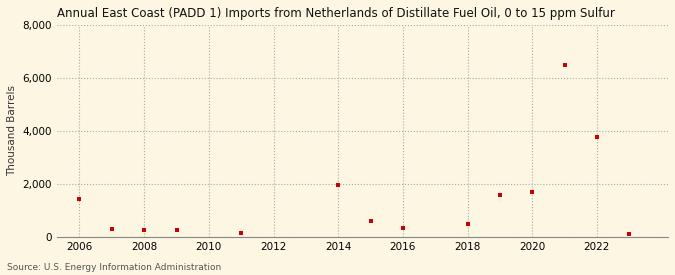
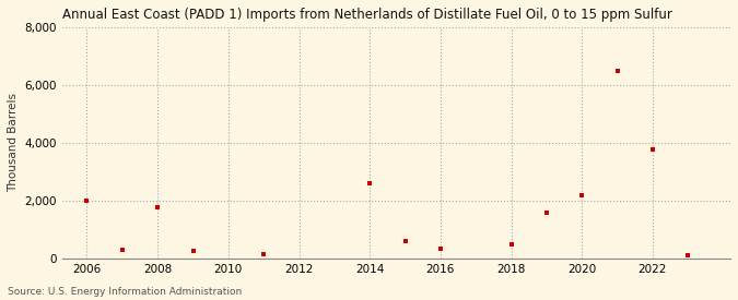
2006: 1,430 -> 2,000
2008: 240 -> 1,750
2014: 1,970 -> 2,600
2020: 1,700 -> 2,200
